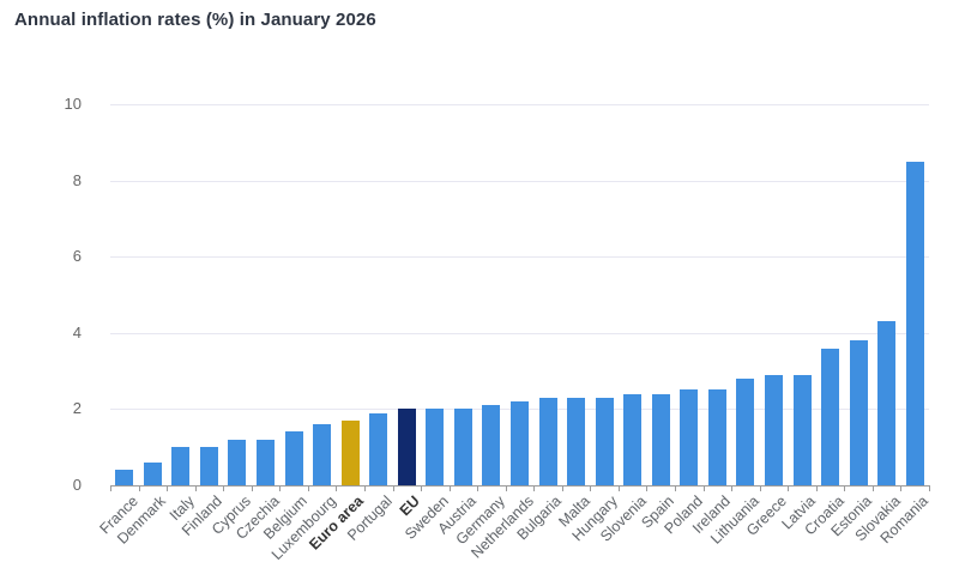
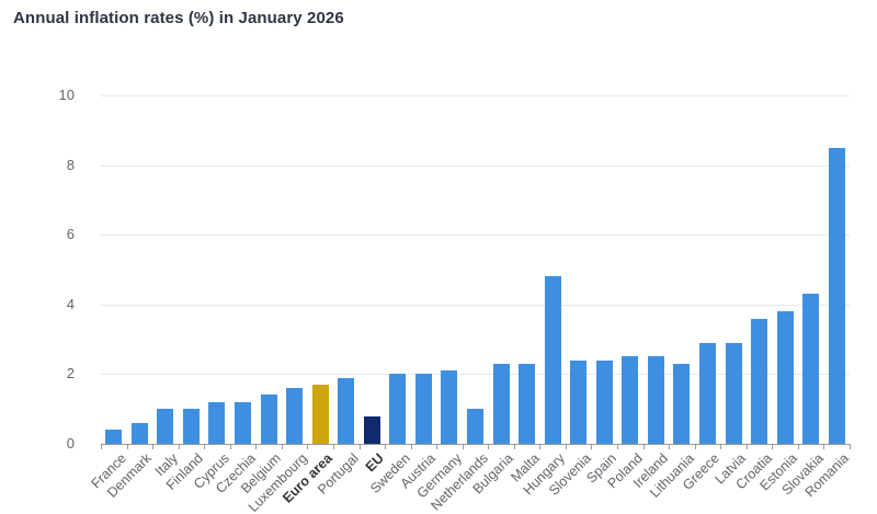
EU: 2.0 -> 0.8
Netherlands: 2.2 -> 1.0
Hungary: 2.3 -> 4.8
Lithuania: 2.8 -> 2.3
